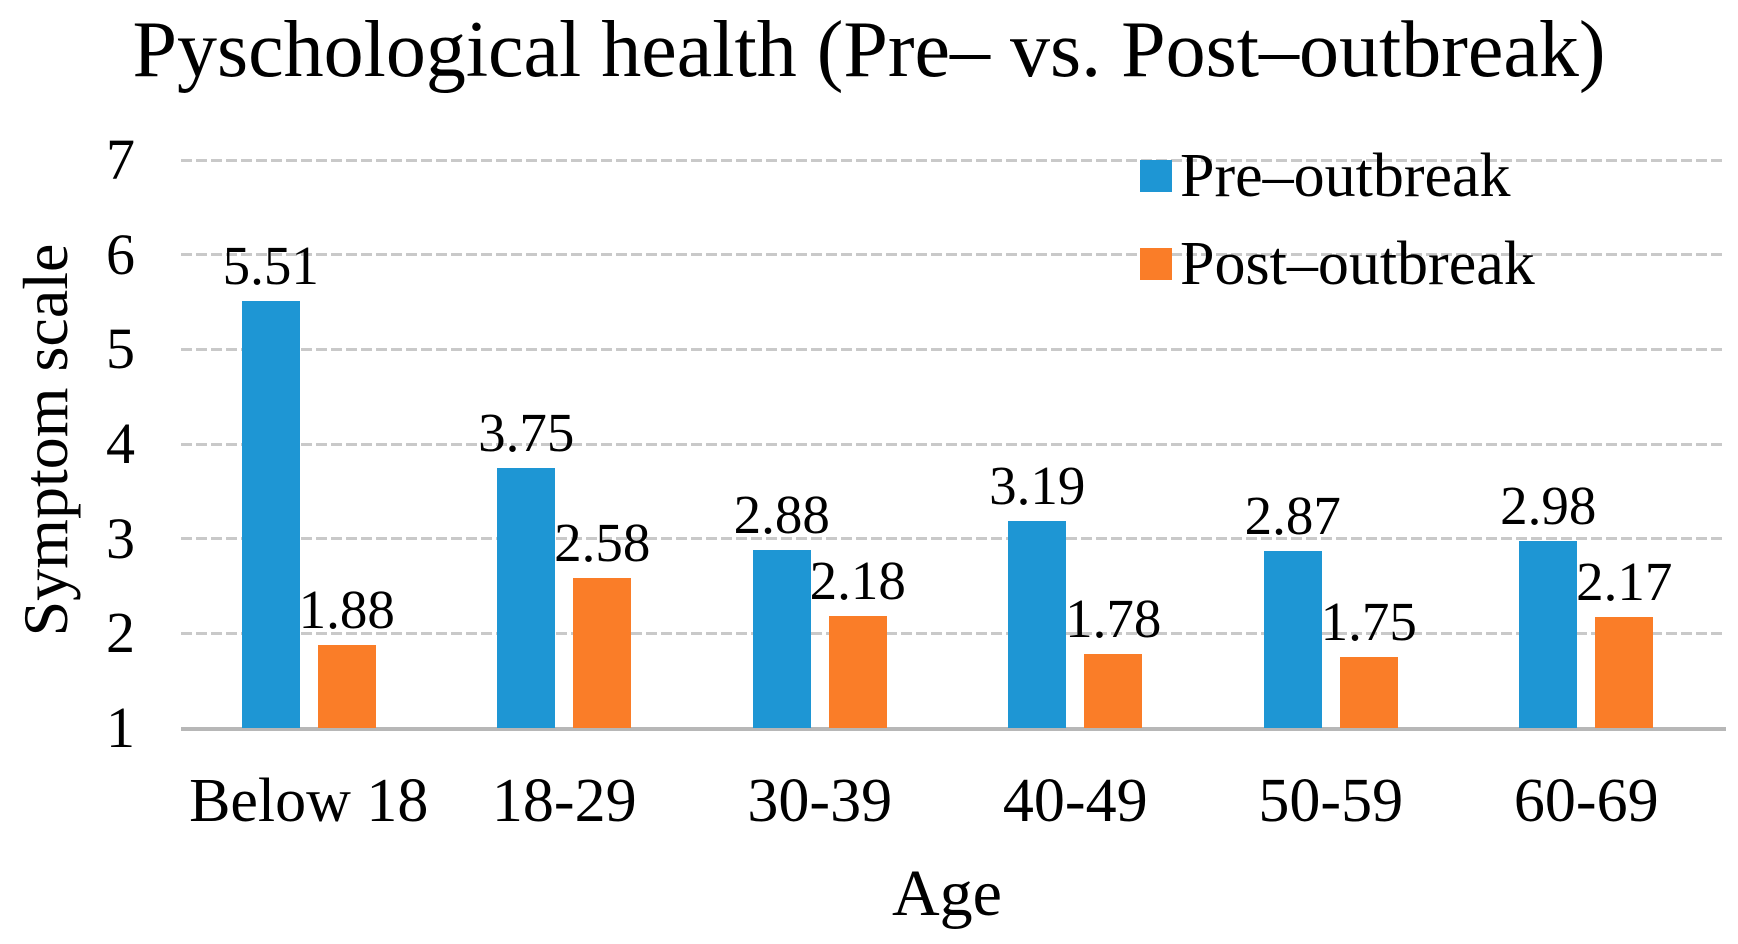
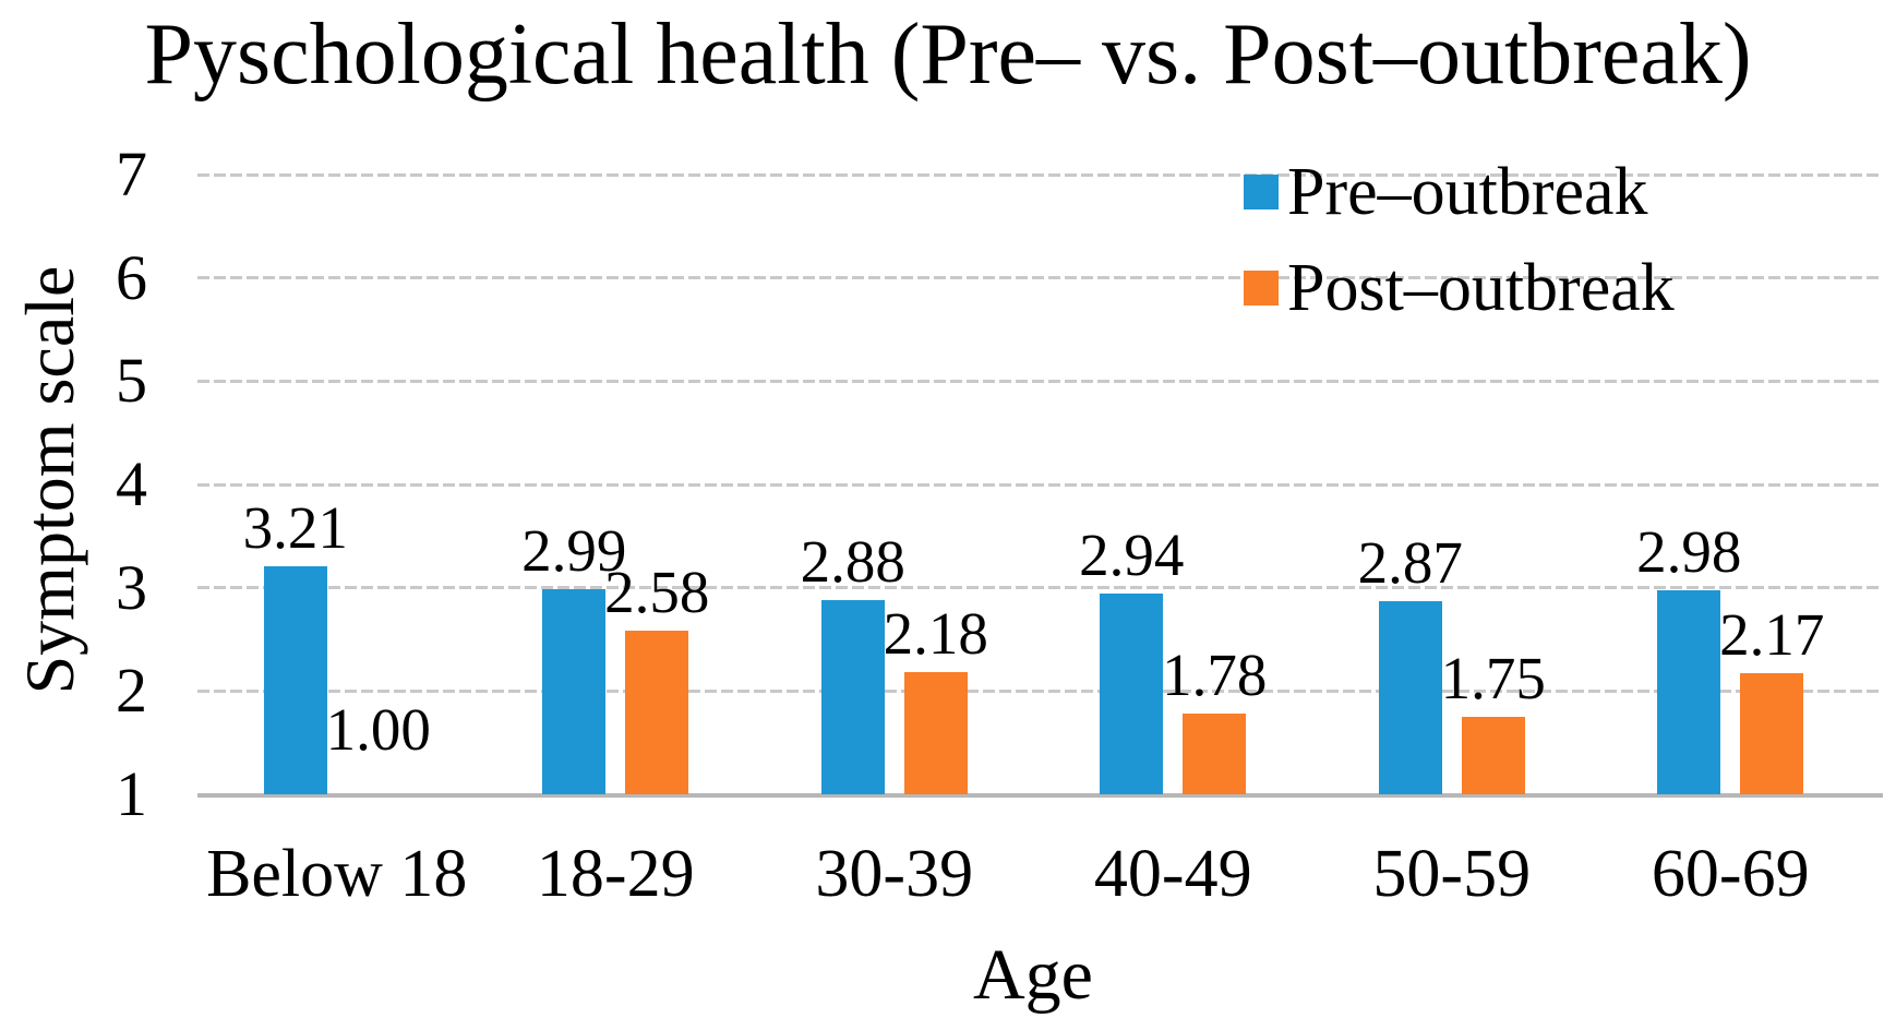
Pre–outbreak/Below 18: 5.51 -> 3.21
Post–outbreak/Below 18: 1.88 -> 1.00
Pre–outbreak/18-29: 3.75 -> 2.99
Pre–outbreak/40-49: 3.19 -> 2.94
